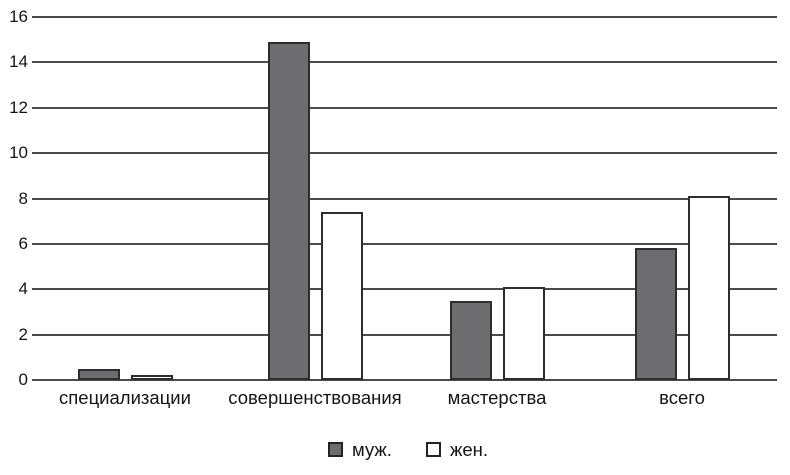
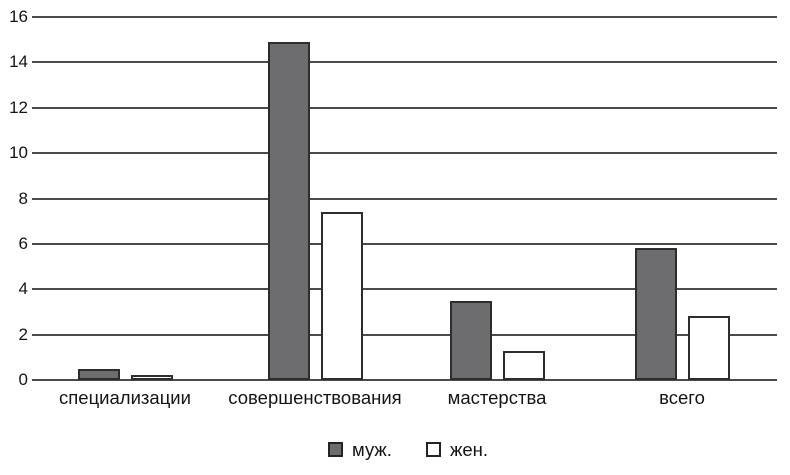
жен./мастерства: 4.1 -> 1.3
жен./всего: 8.1 -> 2.8
